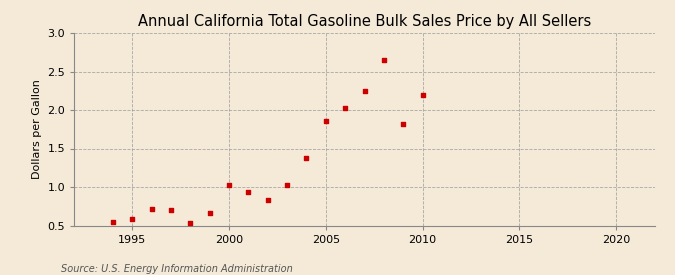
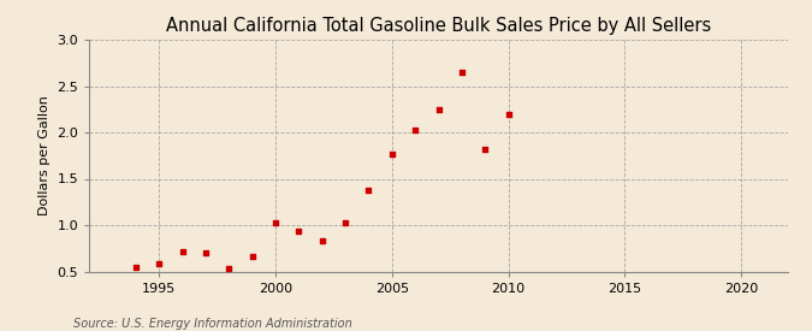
2005: 1.86 -> 1.77
